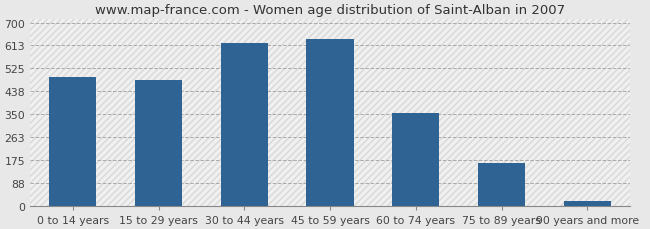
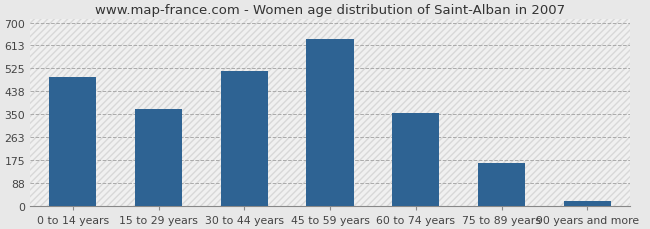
15 to 29 years: 480 -> 370
30 to 44 years: 622 -> 515
